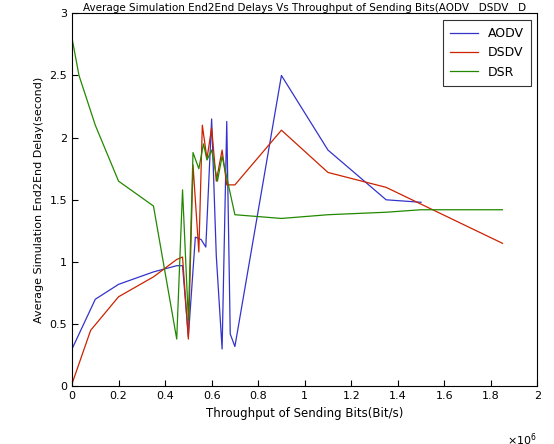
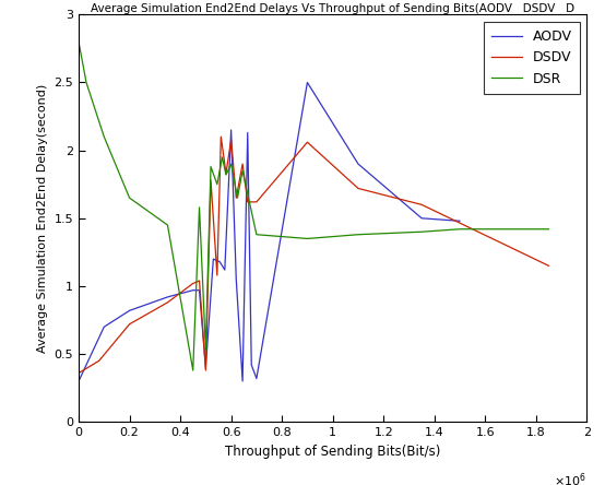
DSDV/0: 0.02 -> 0.36
